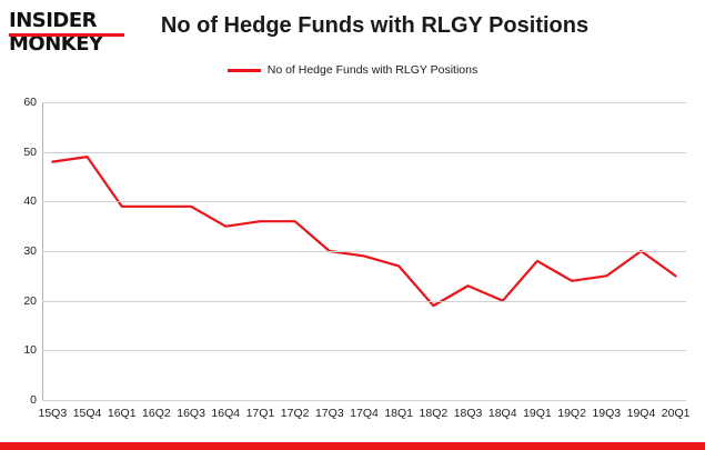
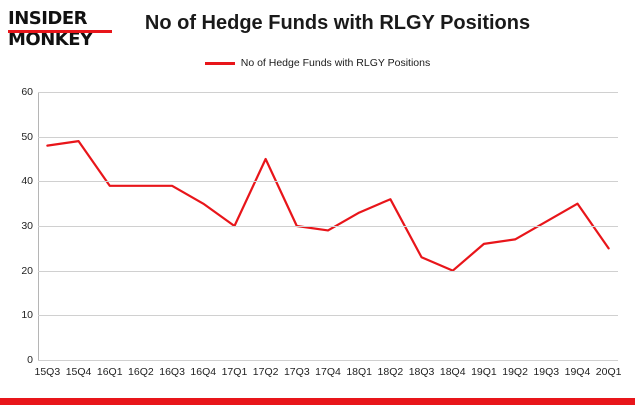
17Q1: 36 -> 30
17Q2: 36 -> 45
18Q1: 27 -> 33
18Q2: 19 -> 36
19Q1: 28 -> 26
19Q2: 24 -> 27
19Q3: 25 -> 31
19Q4: 30 -> 35
